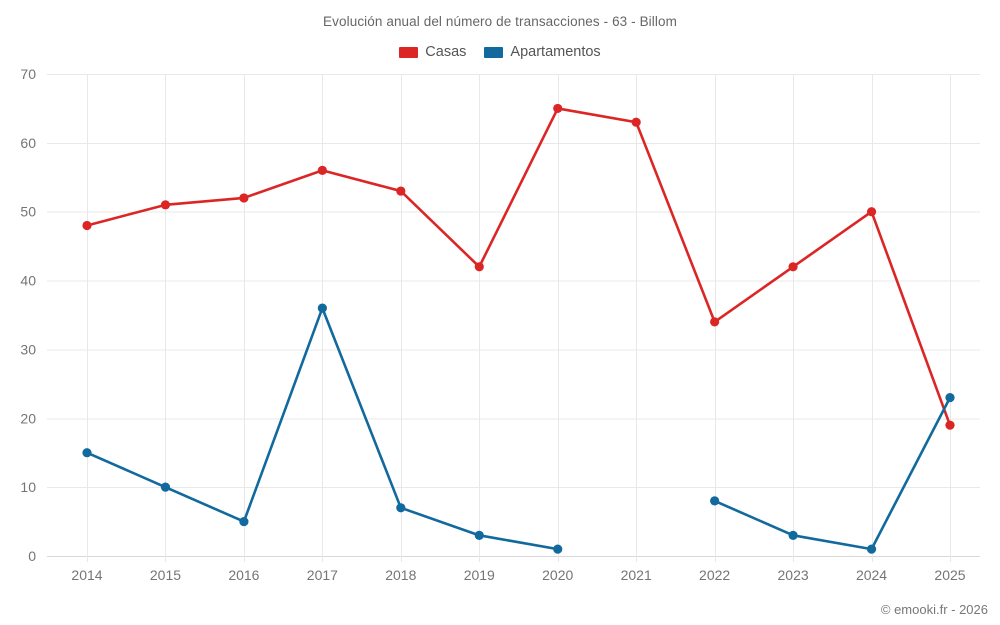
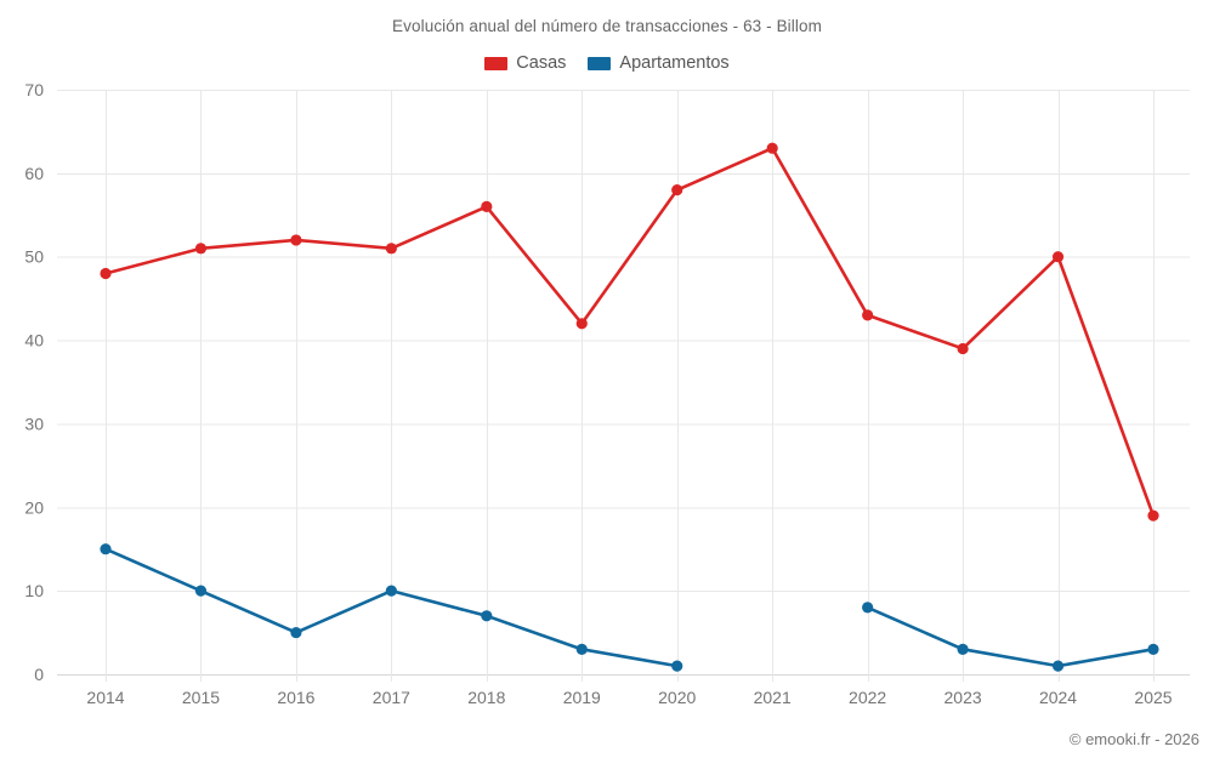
Casas/2017: 56 -> 51
Apartamentos/2017: 36 -> 10
Casas/2018: 53 -> 56
Casas/2020: 65 -> 58
Casas/2022: 34 -> 43
Casas/2023: 42 -> 39
Apartamentos/2025: 23 -> 3
